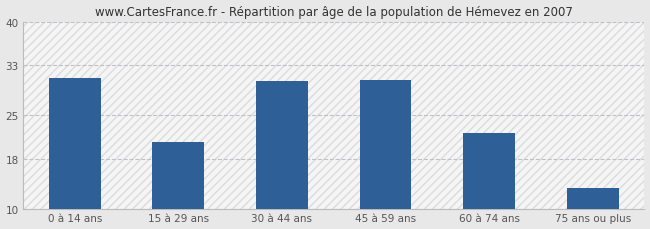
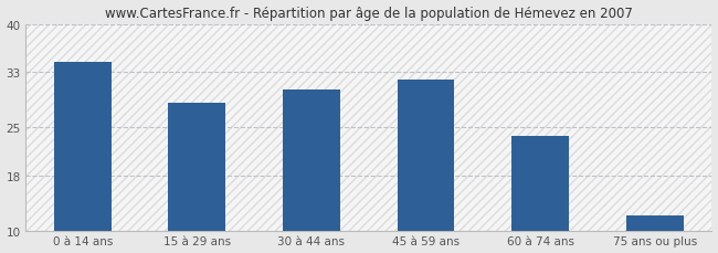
0 à 14 ans: 31.0 -> 34.5
15 à 29 ans: 20.8 -> 28.5
45 à 59 ans: 30.6 -> 32.0
60 à 74 ans: 22.2 -> 23.8
75 ans ou plus: 13.4 -> 12.3
